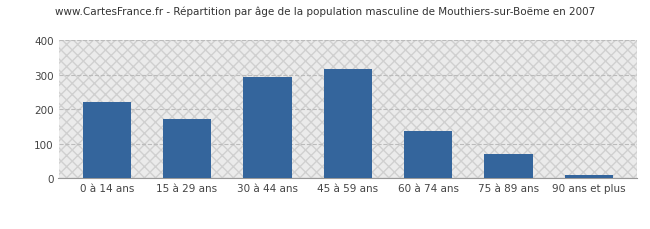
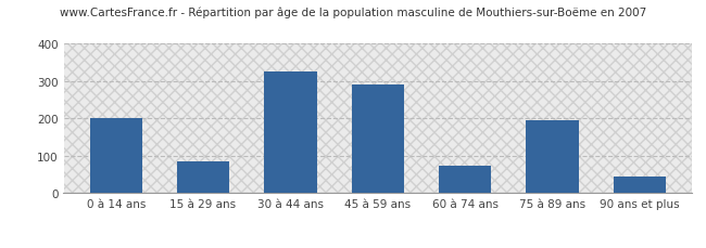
0 à 14 ans: 222 -> 200
15 à 29 ans: 172 -> 85
30 à 44 ans: 295 -> 325
45 à 59 ans: 317 -> 290
60 à 74 ans: 136 -> 75
75 à 89 ans: 71 -> 195
90 ans et plus: 9 -> 45
